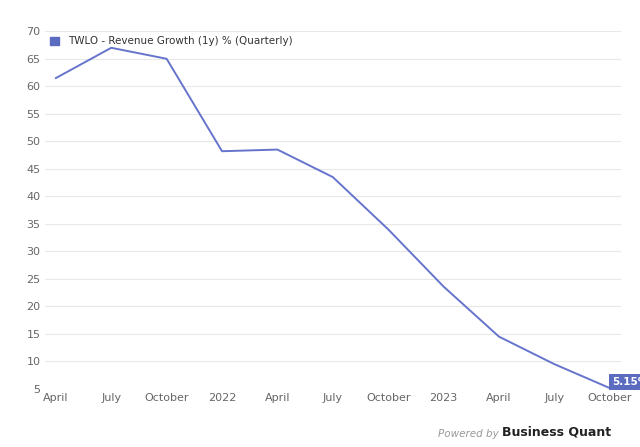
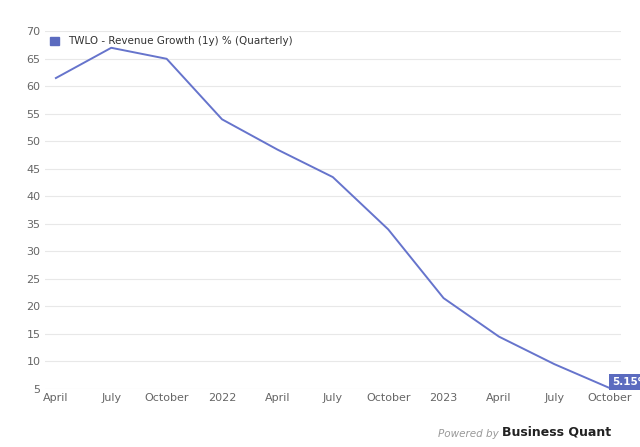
2022: 48.2 -> 54.0
2023: 23.6 -> 21.5
